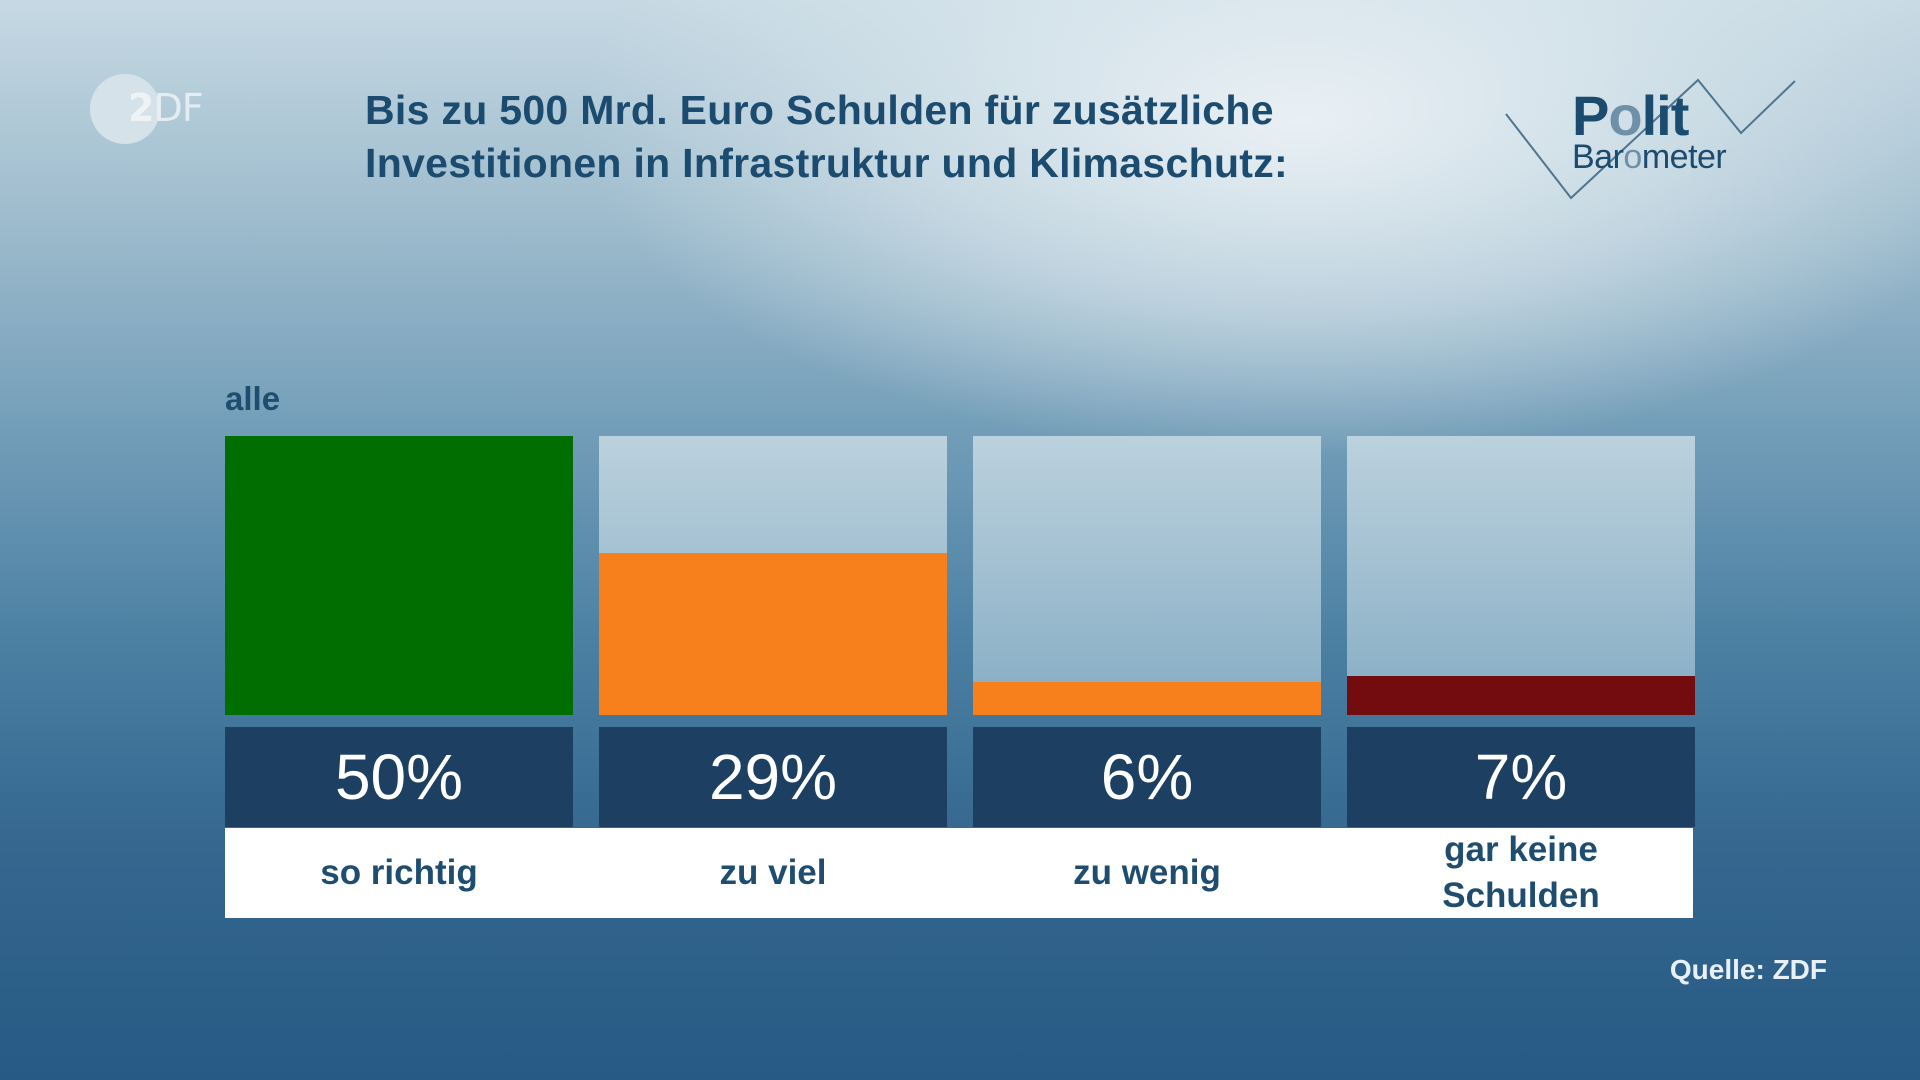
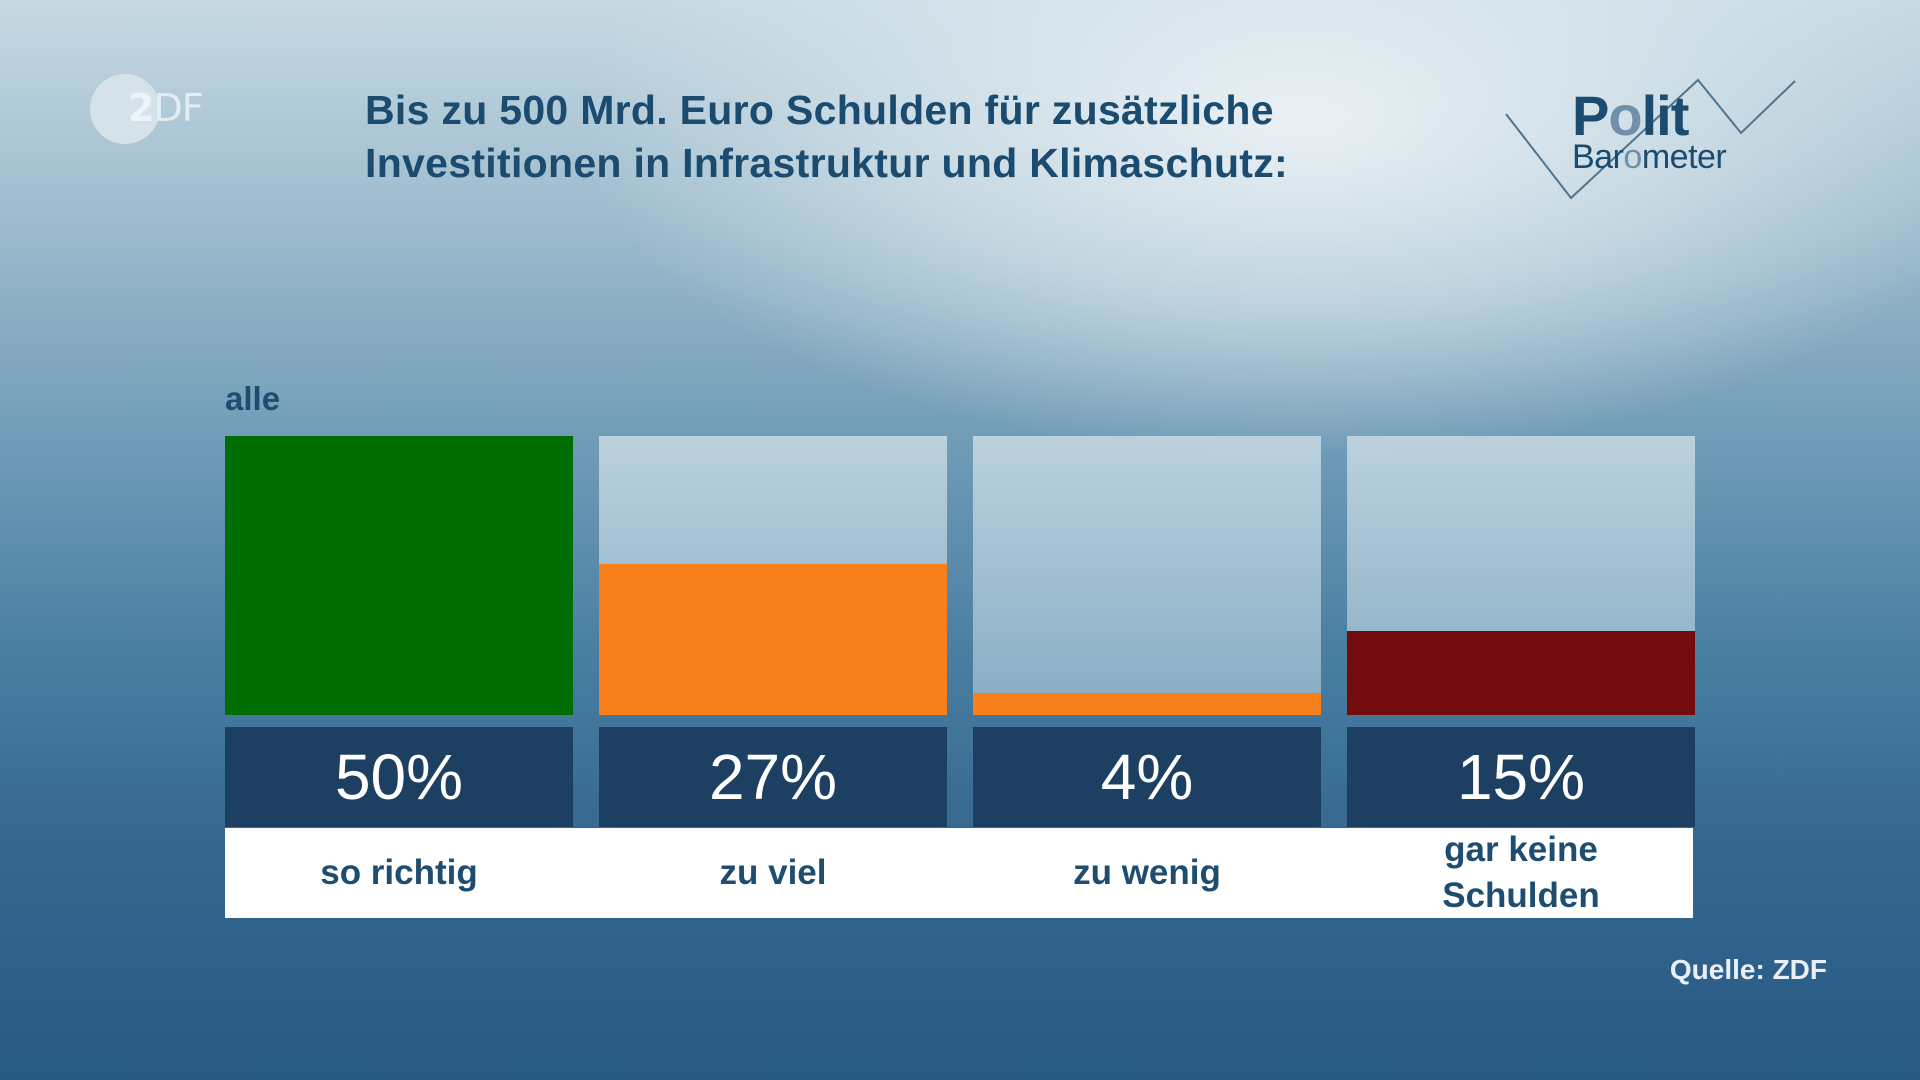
zu viel: 29% -> 27%
zu wenig: 6% -> 4%
gar keine Schulden: 7% -> 15%
